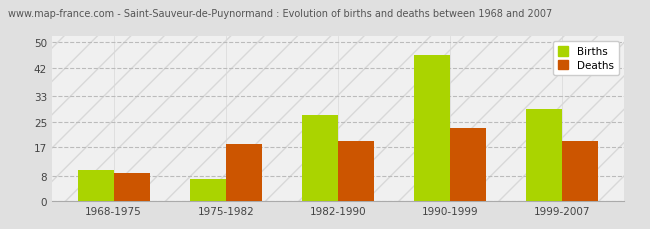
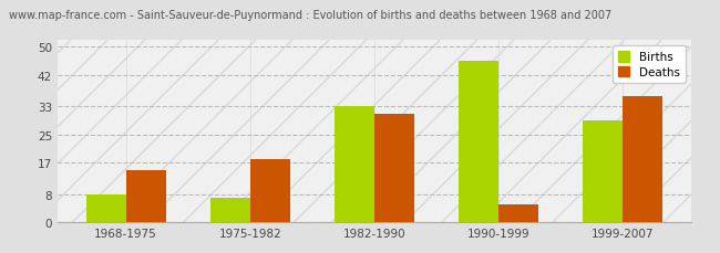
Births/1968-1975: 10 -> 8
Deaths/1968-1975: 9 -> 15
Births/1982-1990: 27 -> 33
Deaths/1982-1990: 19 -> 31
Deaths/1990-1999: 23 -> 5
Deaths/1999-2007: 19 -> 36
